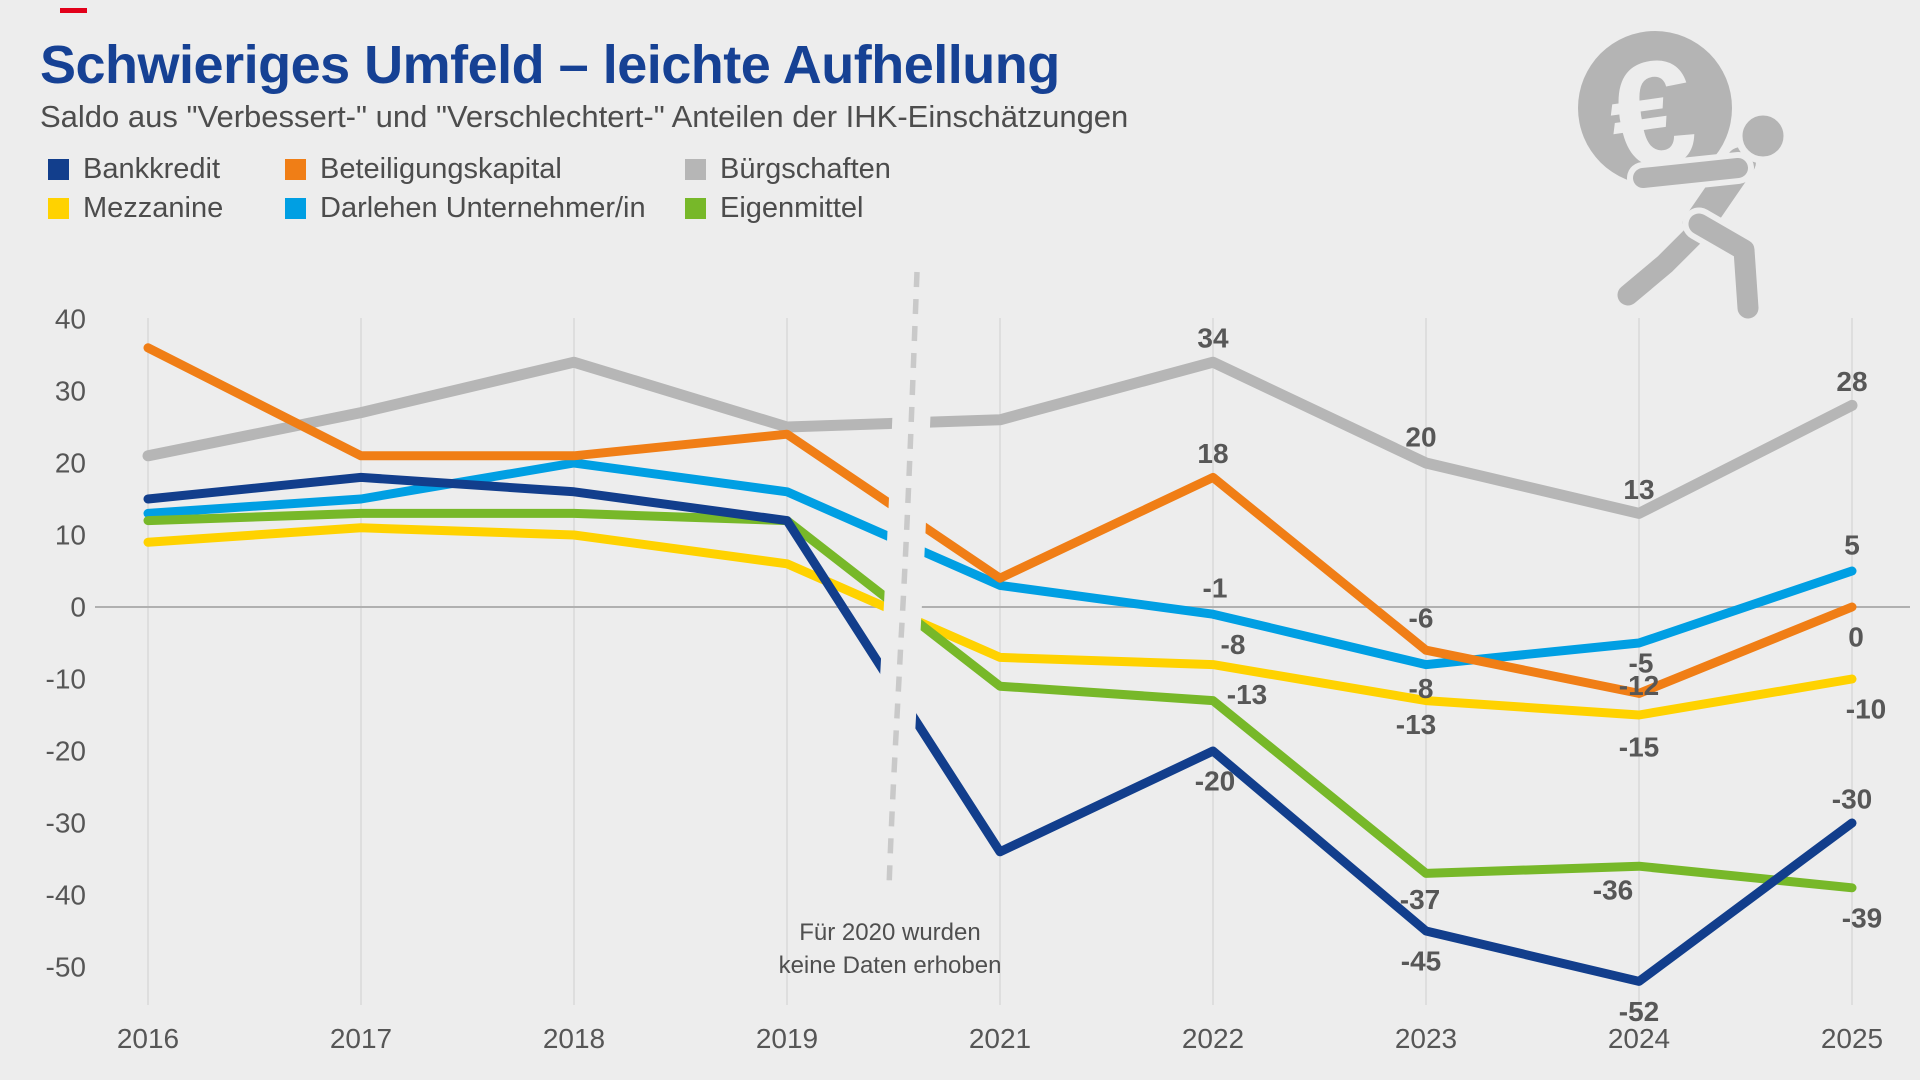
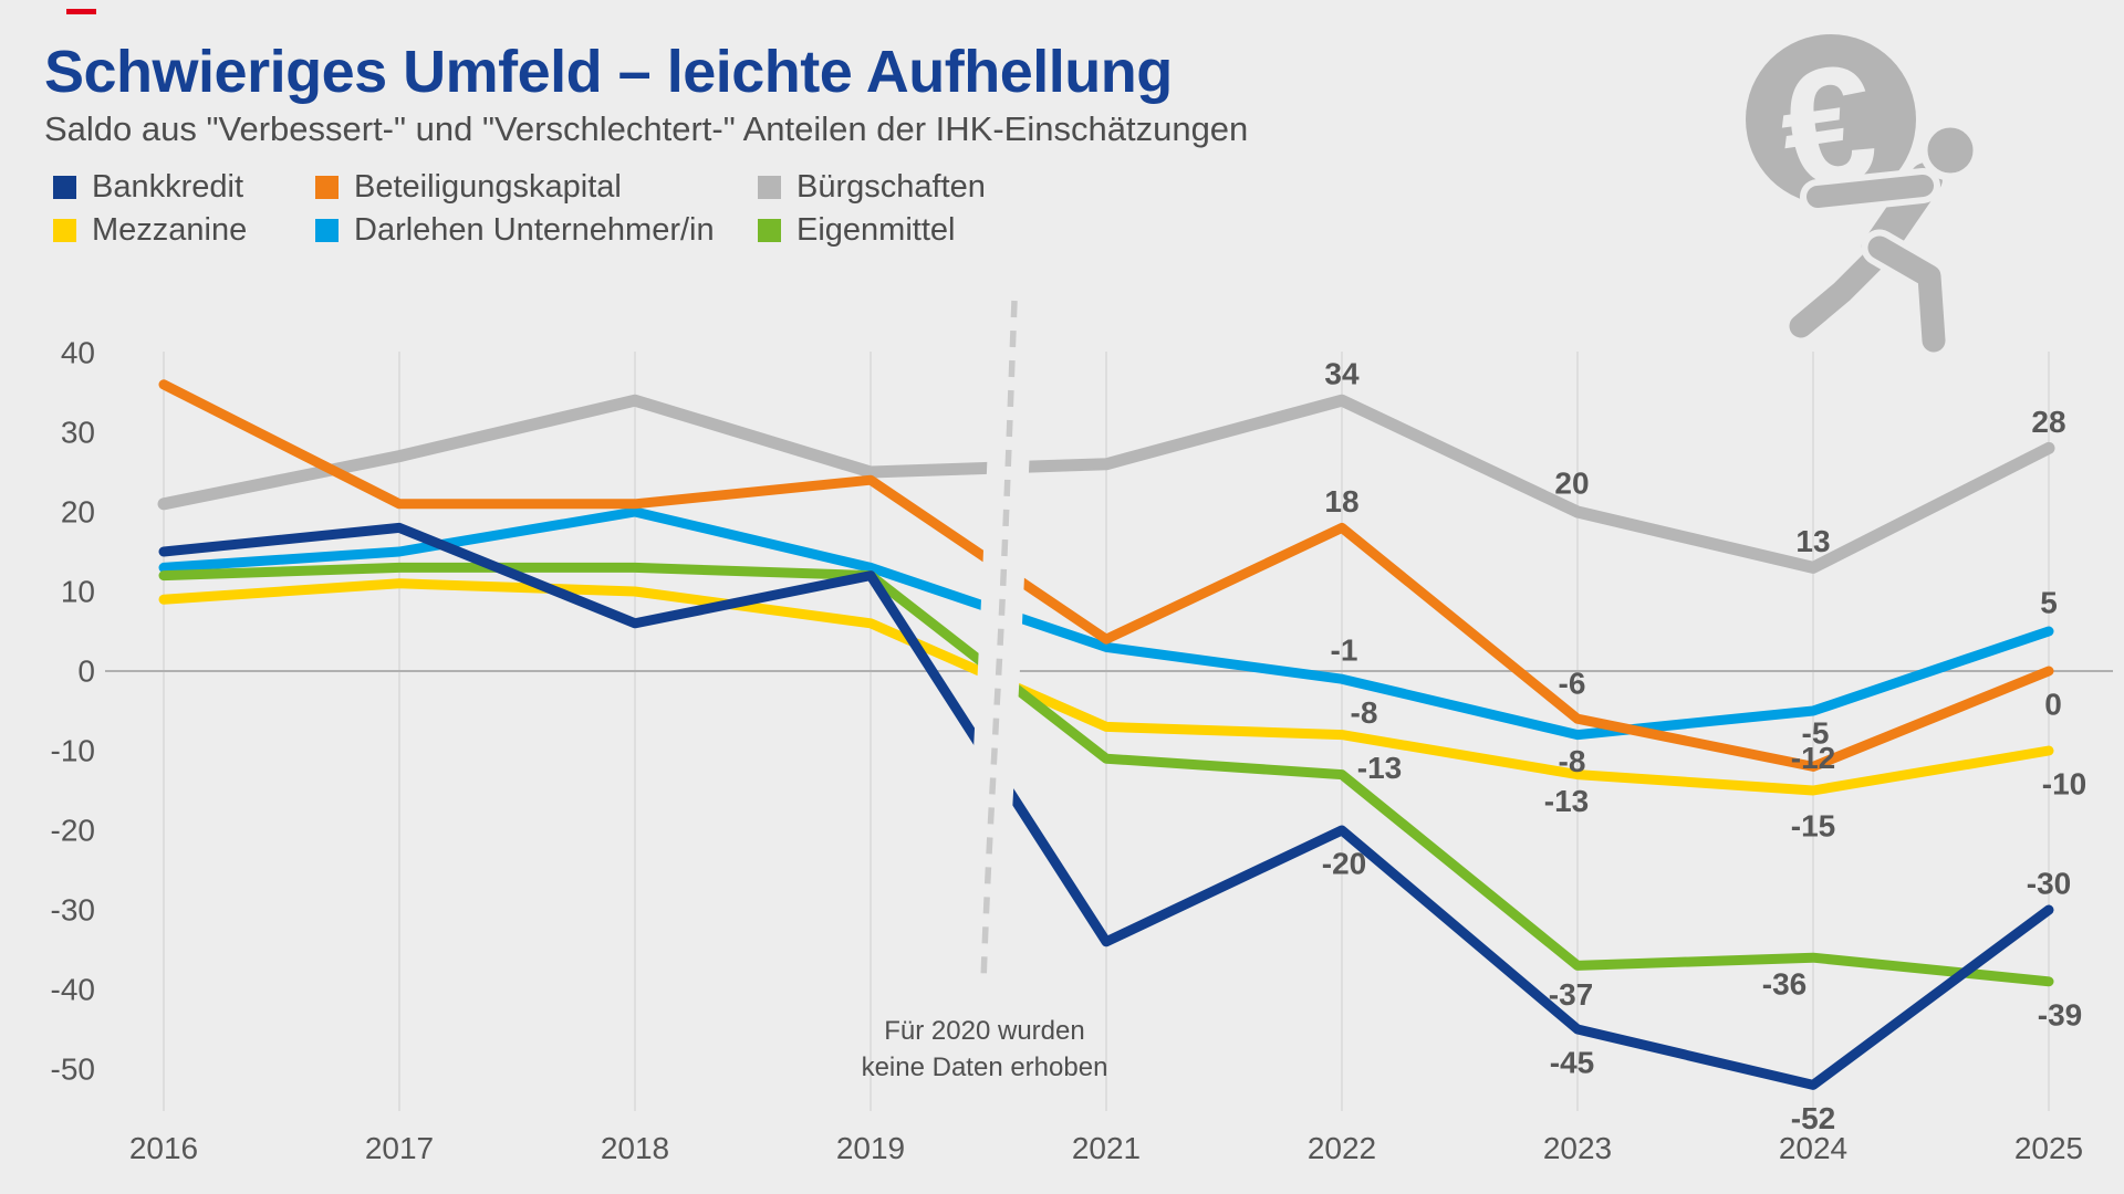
Bankkredit/2018: 16 -> 6
Darlehen Unternehmer/in/2019: 16 -> 13
